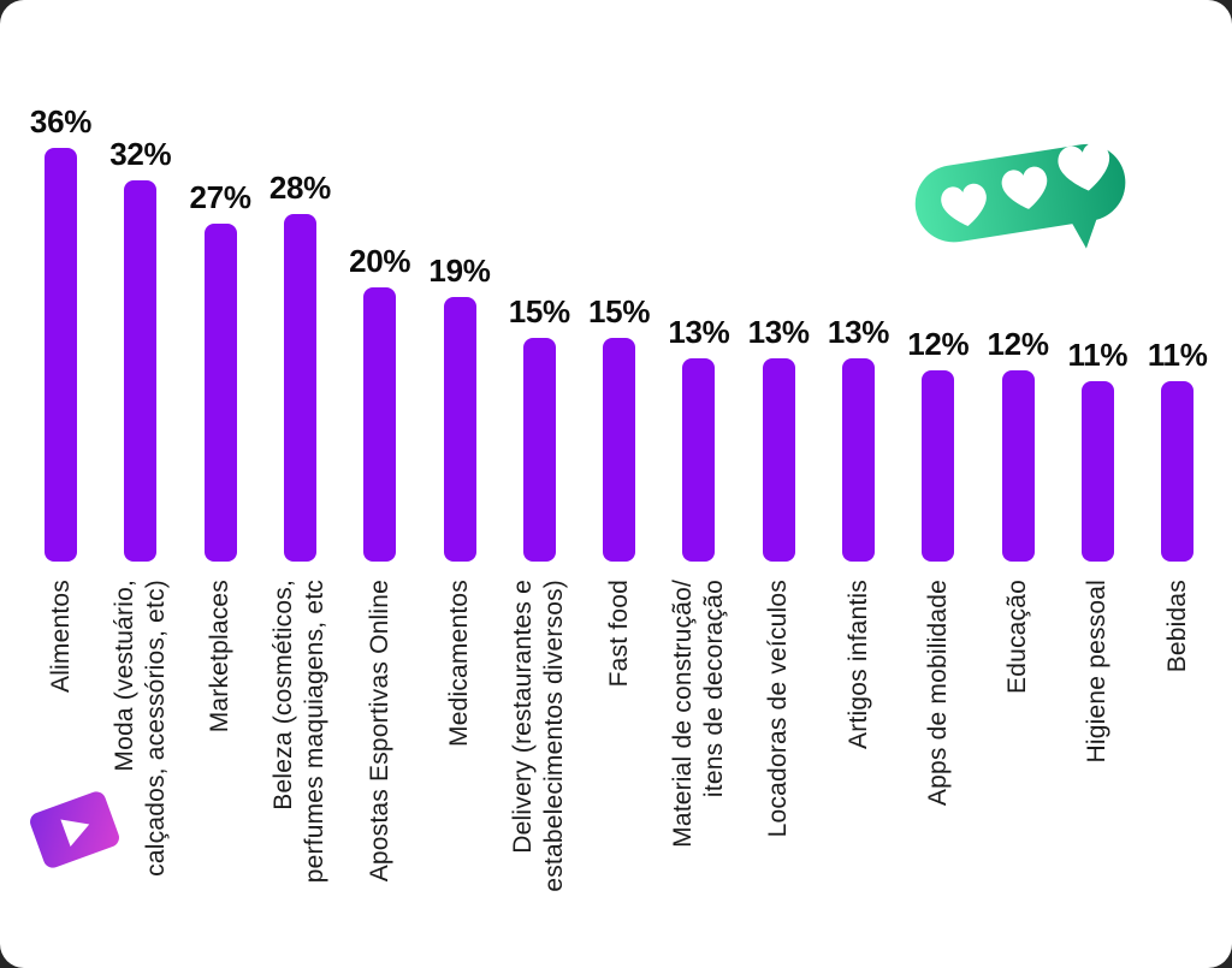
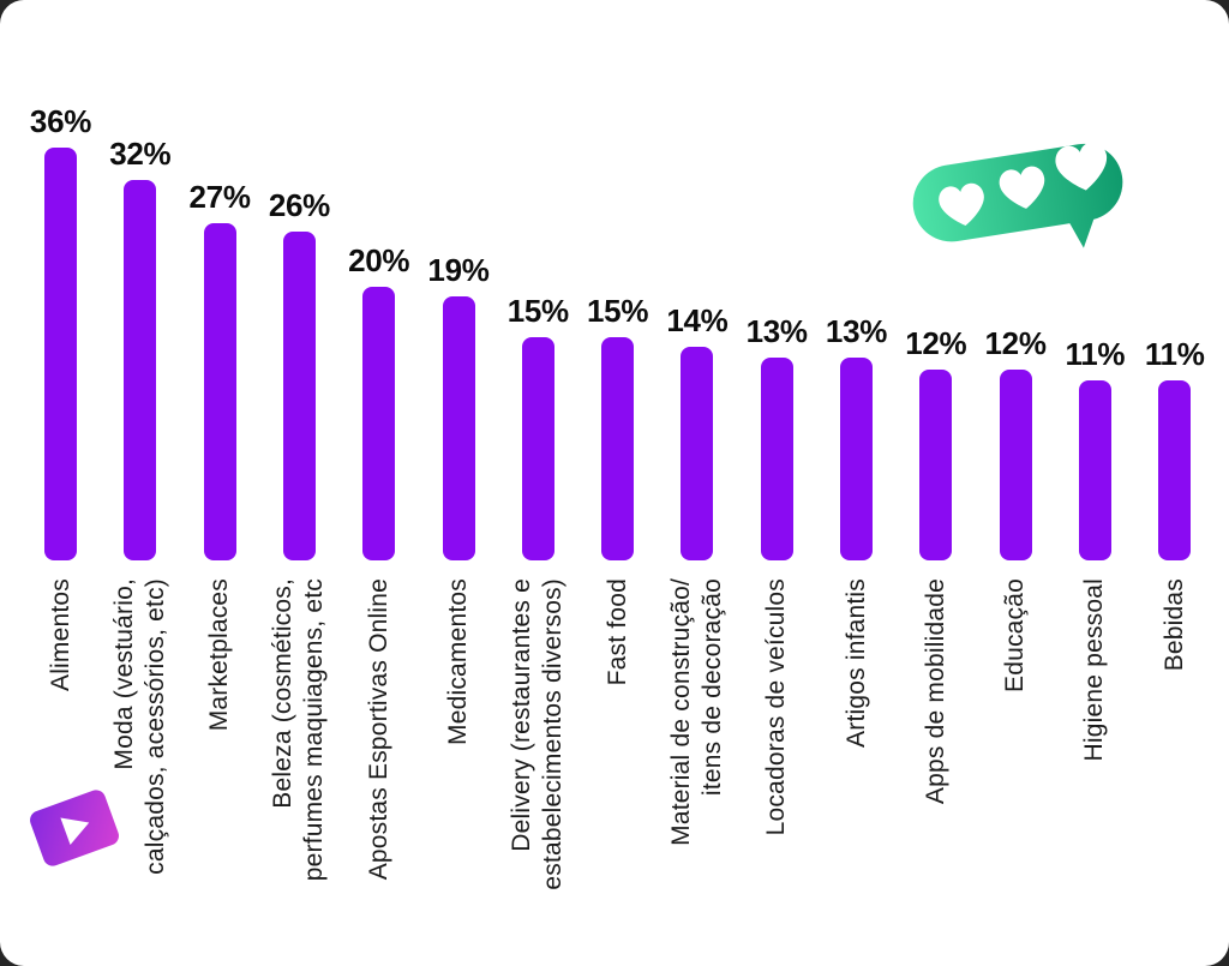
Beleza (cosméticos, perfumes maquiagens, etc: 28% -> 26%
Material de construção/ itens de decoração: 13% -> 14%
